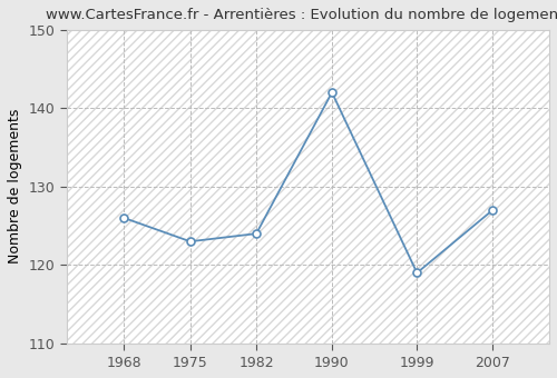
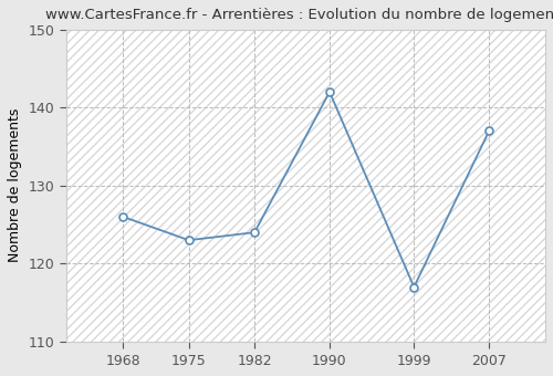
1999: 119 -> 117
2007: 127 -> 137
